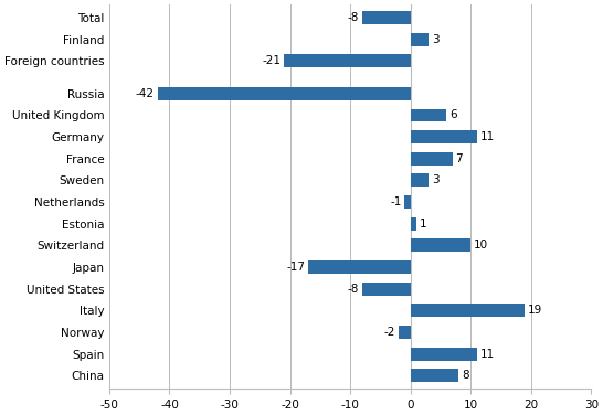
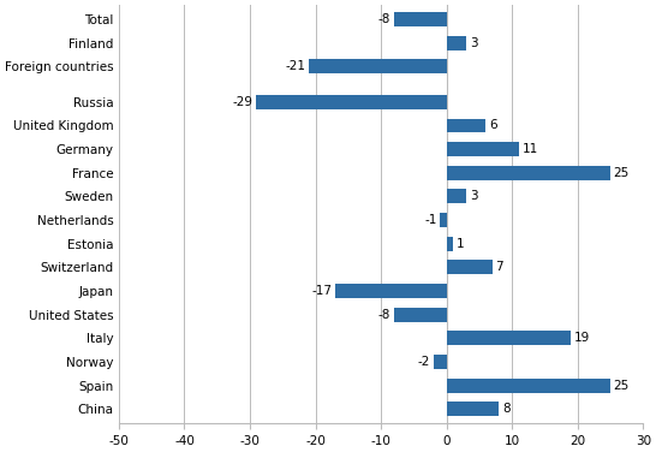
Russia: -42 -> -29
France: 7 -> 25
Switzerland: 10 -> 7
Spain: 11 -> 25
